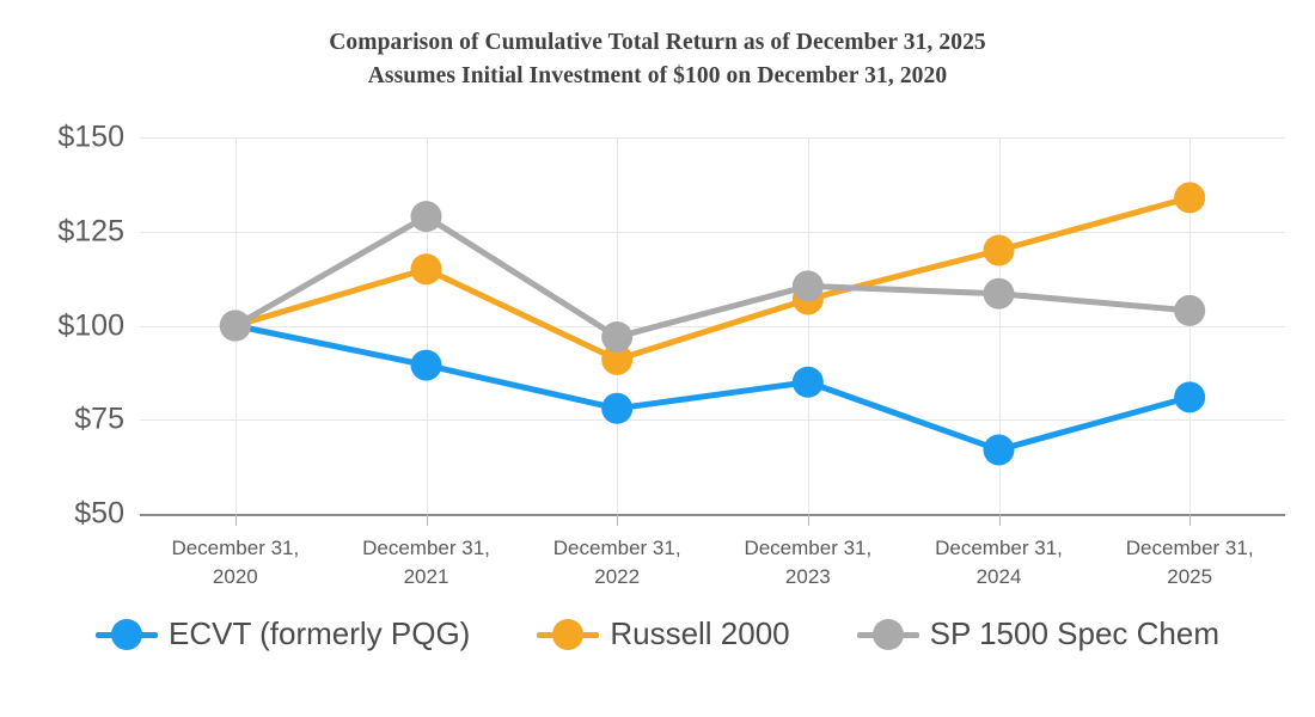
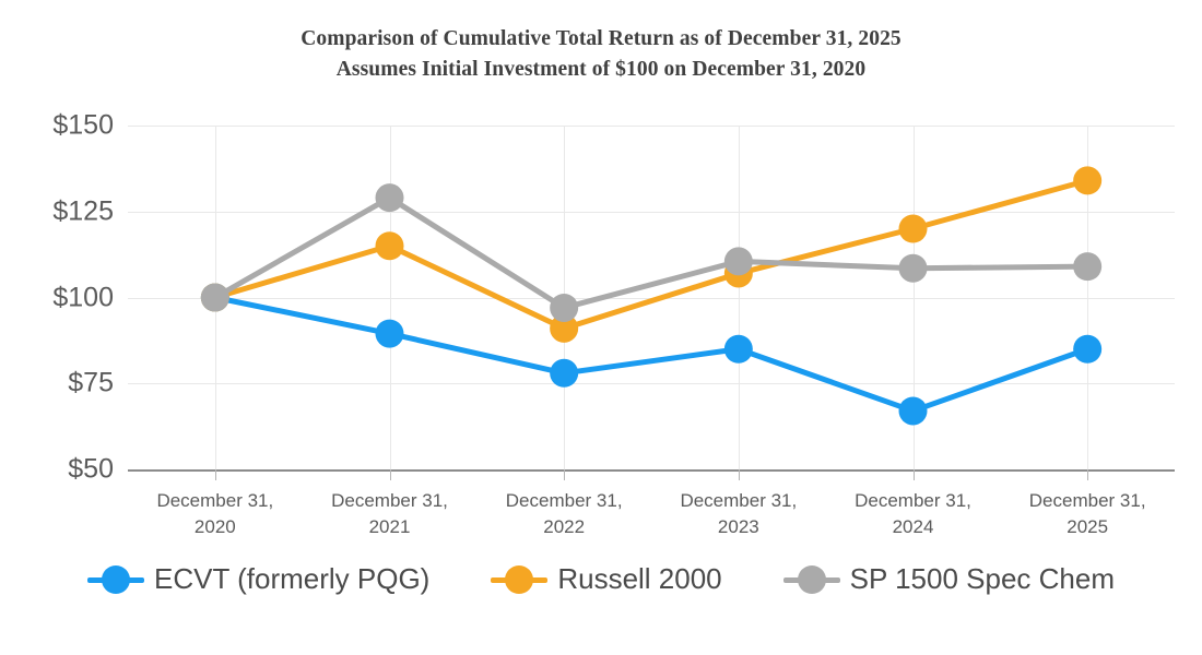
ECVT (formerly PQG)/December 31, 2025: $81 -> $85
SP 1500 Spec Chem/December 31, 2025: $104 -> $109
